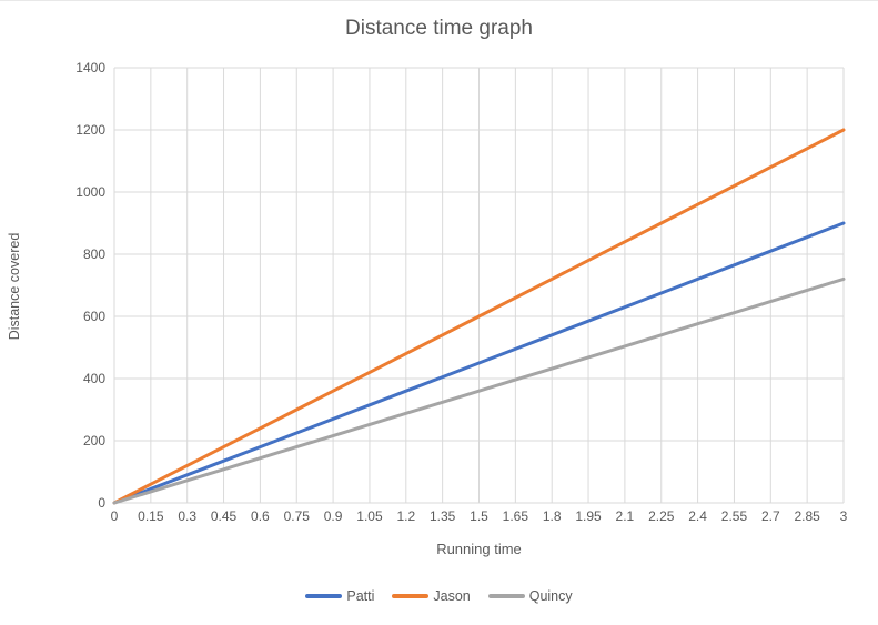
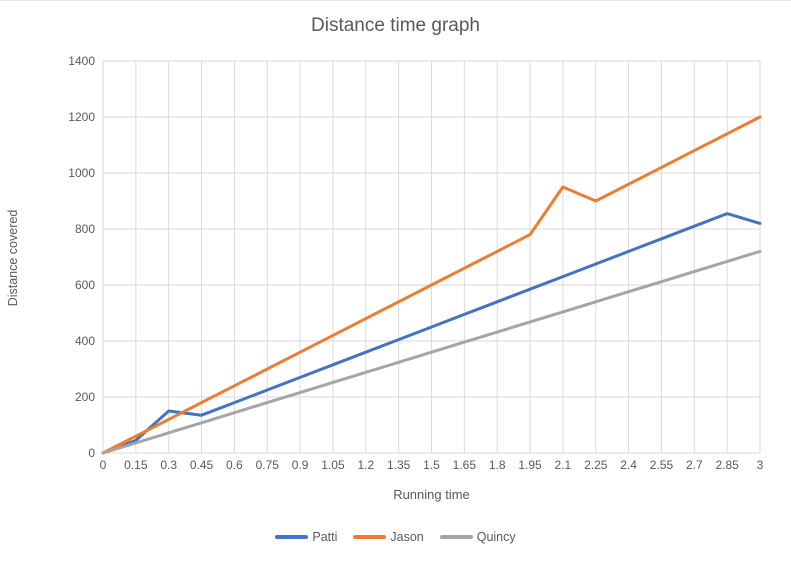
Patti/0.3: 90 -> 150
Jason/2.1: 840 -> 950
Patti/3: 900 -> 820
